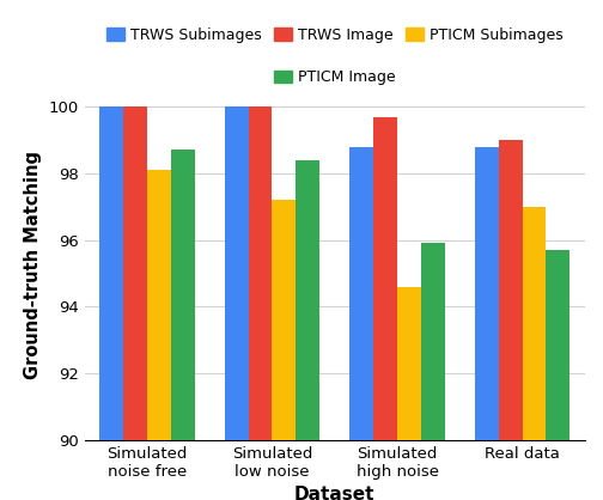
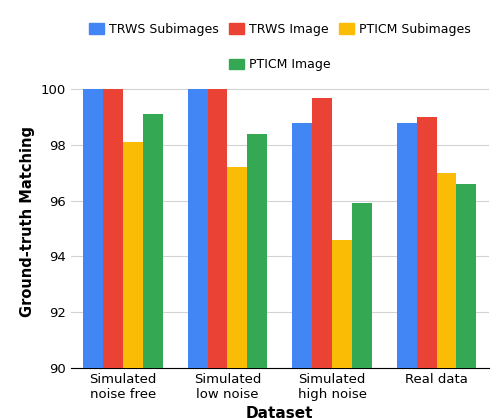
PTICM Image/Simulated noise free: 98.7 -> 99.1
PTICM Image/Real data: 95.7 -> 96.6
